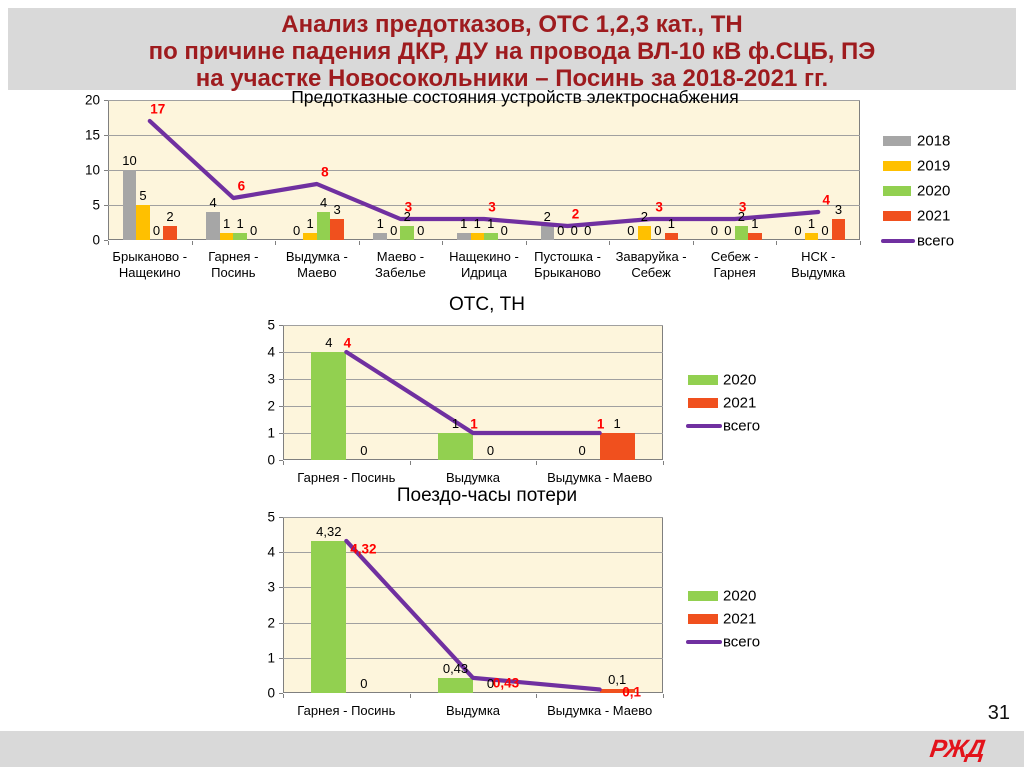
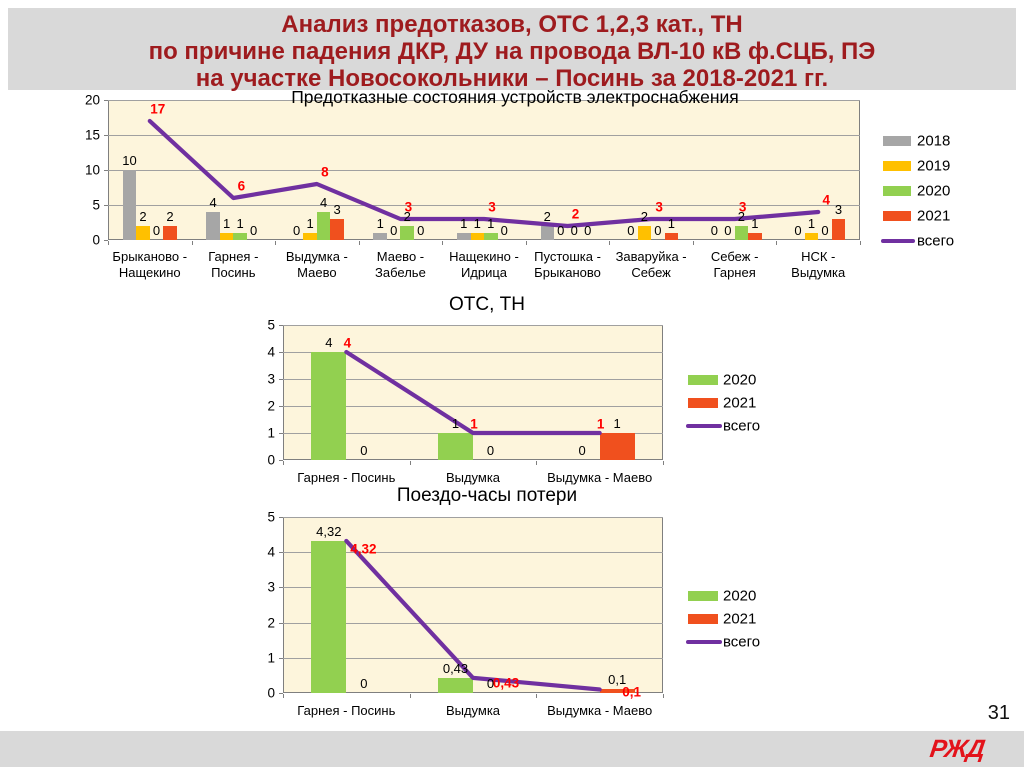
Предотказные состояния устройств электроснабжения/2019/Брыканово - Нащекино: 5 -> 2
